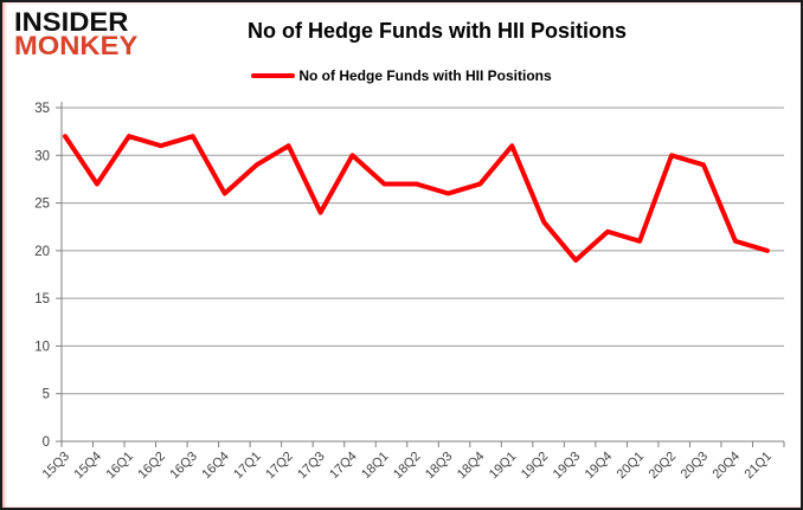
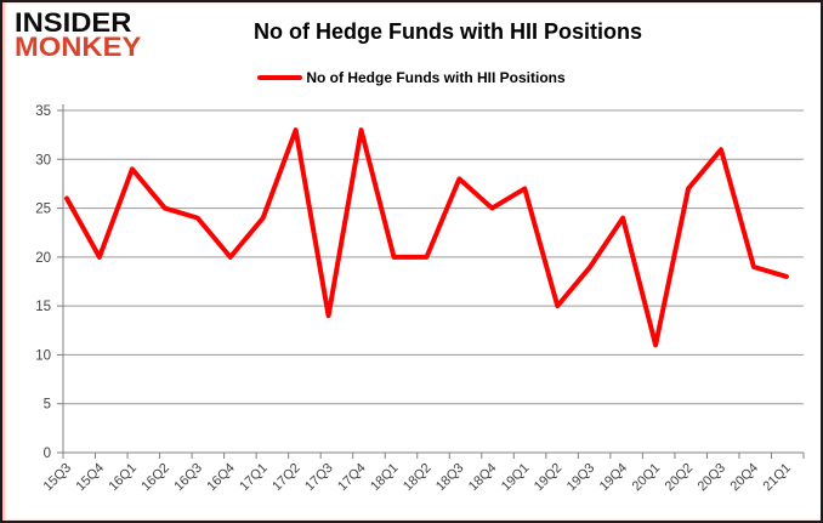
15Q3: 32 -> 26
15Q4: 27 -> 20
16Q1: 32 -> 29
16Q2: 31 -> 25
16Q3: 32 -> 24
16Q4: 26 -> 20
17Q1: 29 -> 24
17Q2: 31 -> 33
17Q3: 24 -> 14
17Q4: 30 -> 33
18Q1: 27 -> 20
18Q2: 27 -> 20
18Q3: 26 -> 28
18Q4: 27 -> 25
19Q1: 31 -> 27
19Q2: 23 -> 15
19Q4: 22 -> 24
20Q1: 21 -> 11
20Q2: 30 -> 27
20Q3: 29 -> 31
20Q4: 21 -> 19
21Q1: 20 -> 18
